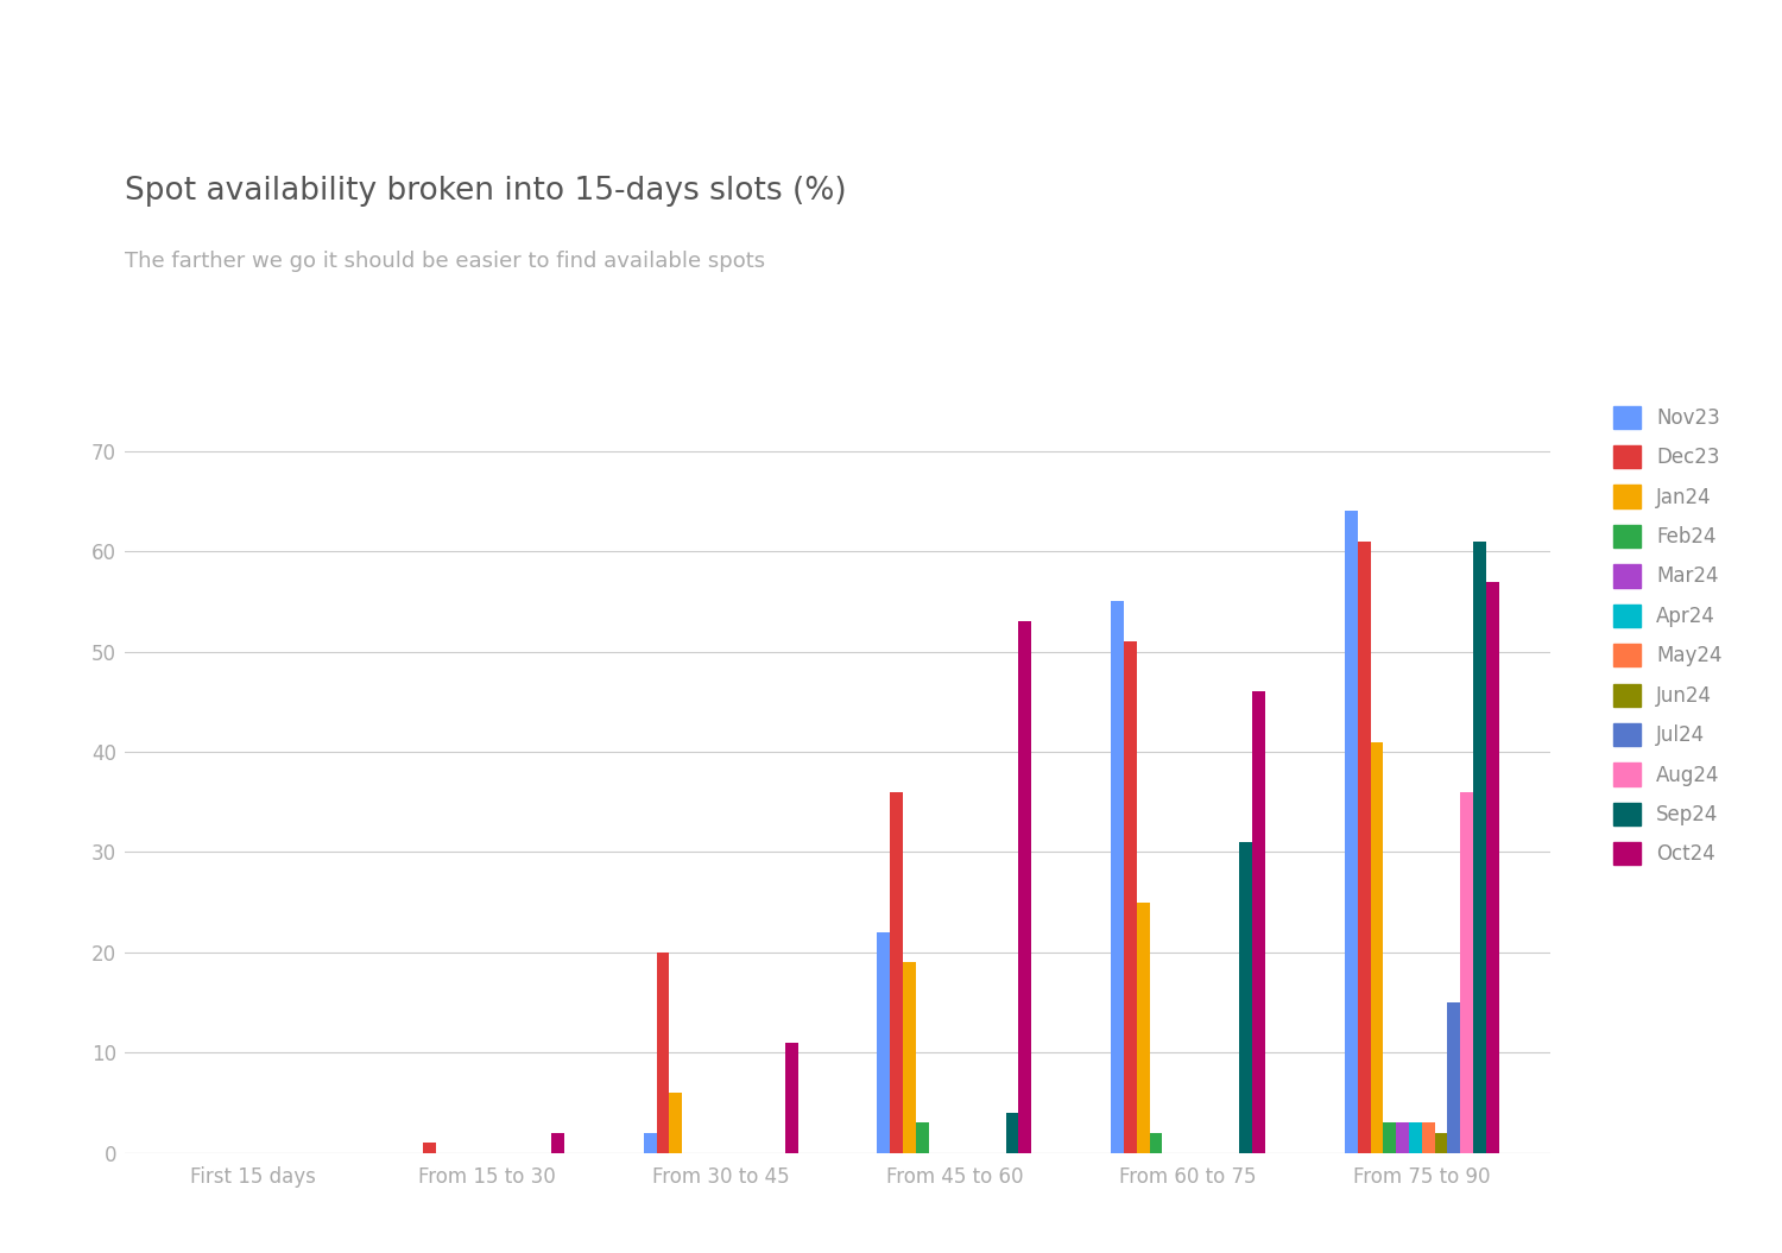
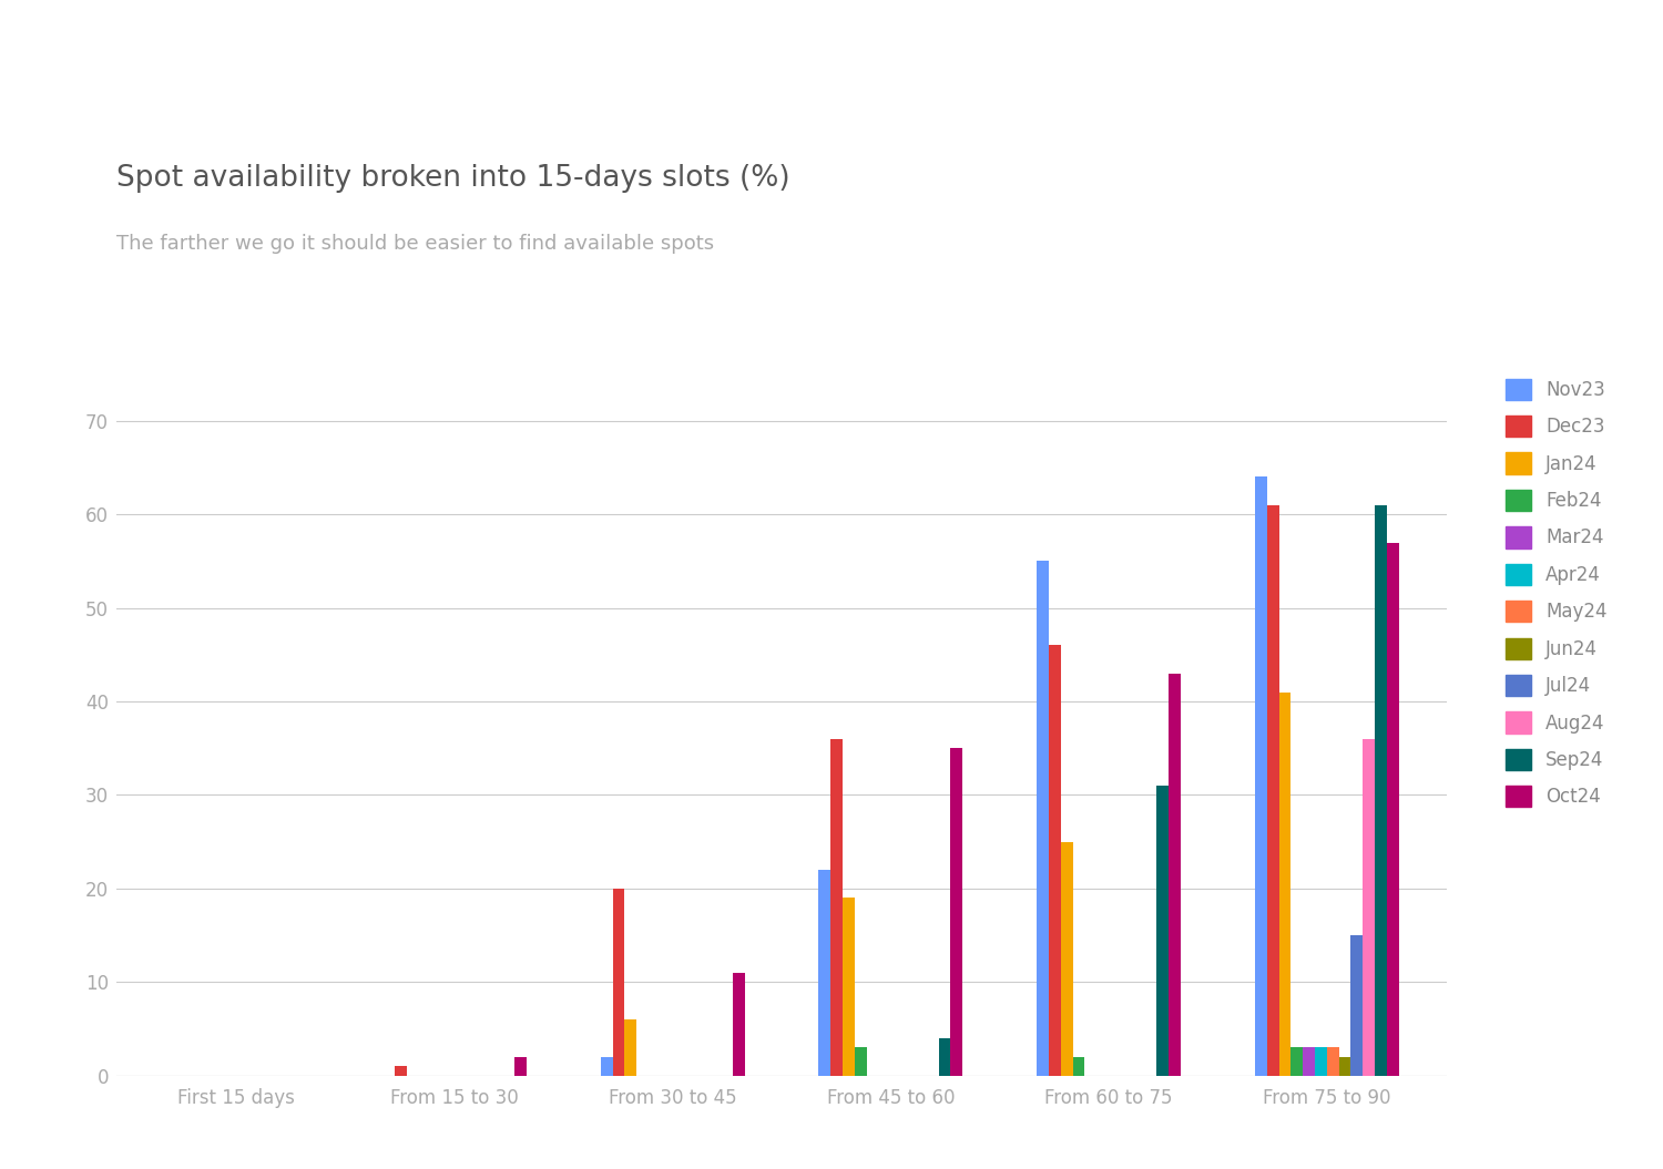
Oct24/From 45 to 60: 53 -> 35
Dec23/From 60 to 75: 51 -> 46
Oct24/From 60 to 75: 46 -> 43
